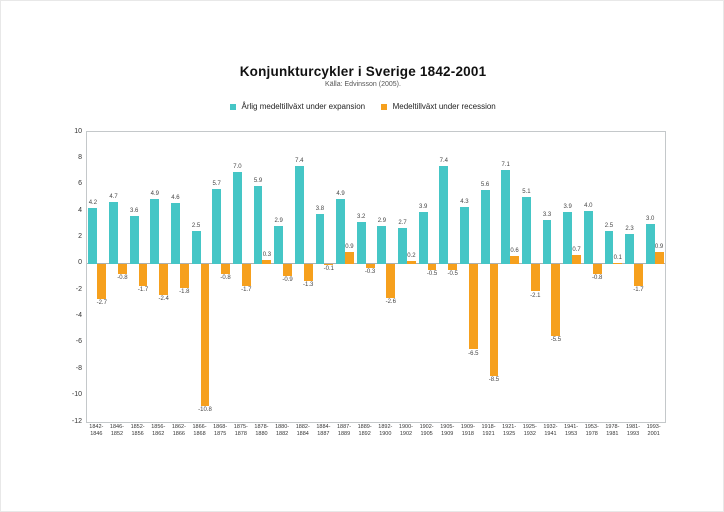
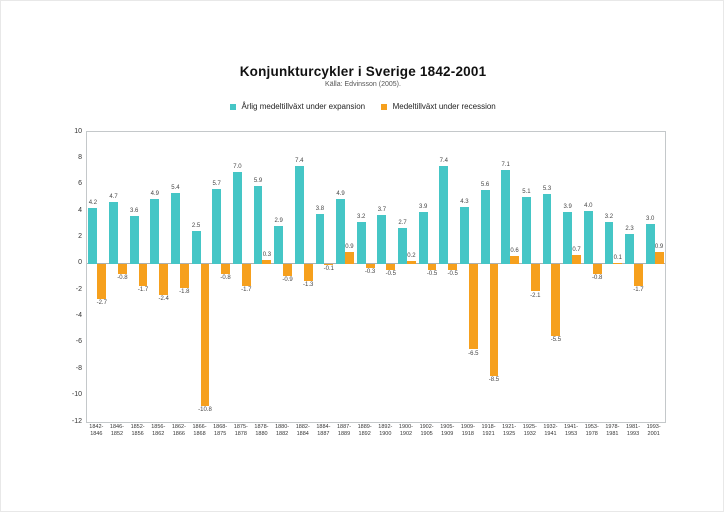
Årlig medeltillväxt under expansion/1862-1866: 4.6 -> 5.4
Årlig medeltillväxt under expansion/1892-1900: 2.9 -> 3.7
Medeltillväxt under recession/1892-1900: -2.6 -> -0.5
Årlig medeltillväxt under expansion/1932-1941: 3.3 -> 5.3
Årlig medeltillväxt under expansion/1978-1981: 2.5 -> 3.2
